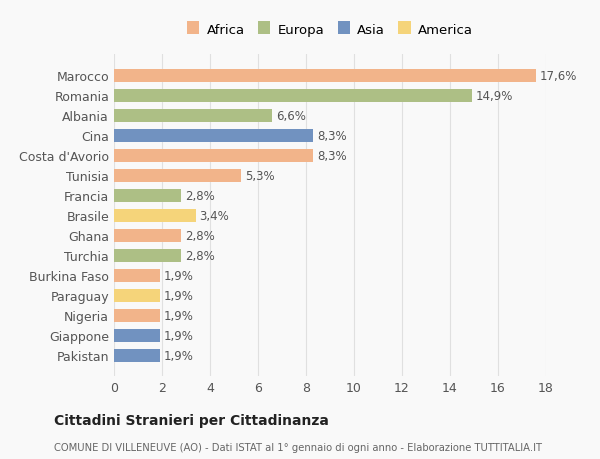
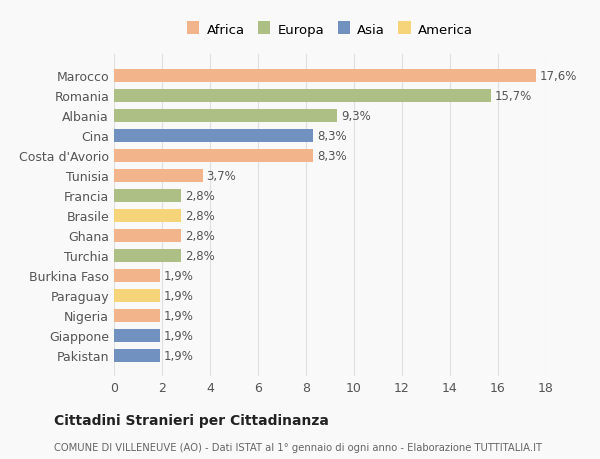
Romania: 14,9% -> 15,7%
Albania: 6,6% -> 9,3%
Tunisia: 5,3% -> 3,7%
Brasile: 3,4% -> 2,8%
